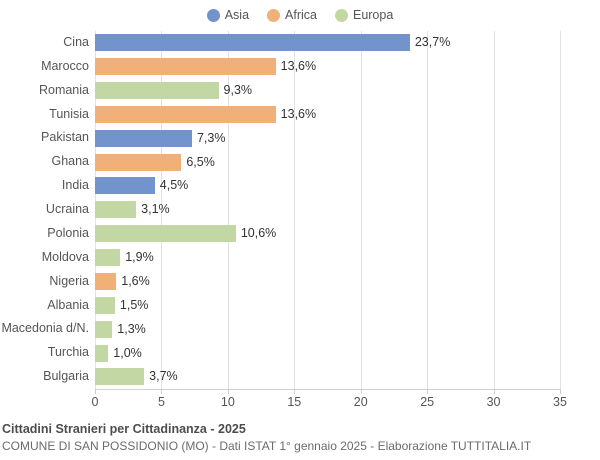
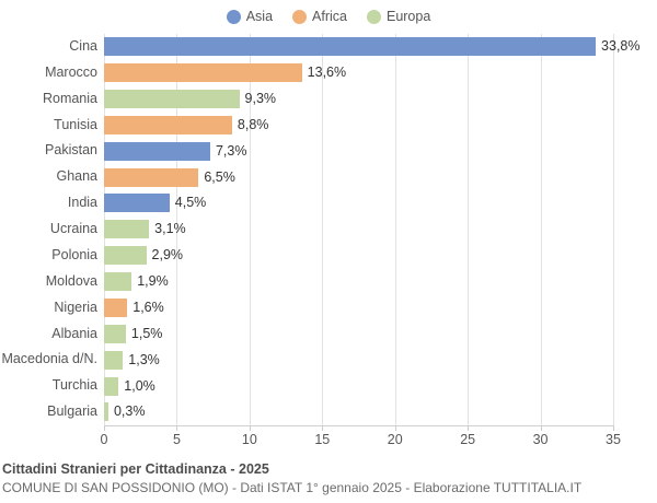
Cina: 23,7% -> 33,8%
Tunisia: 13,6% -> 8,8%
Polonia: 10,6% -> 2,9%
Bulgaria: 3,7% -> 0,3%
